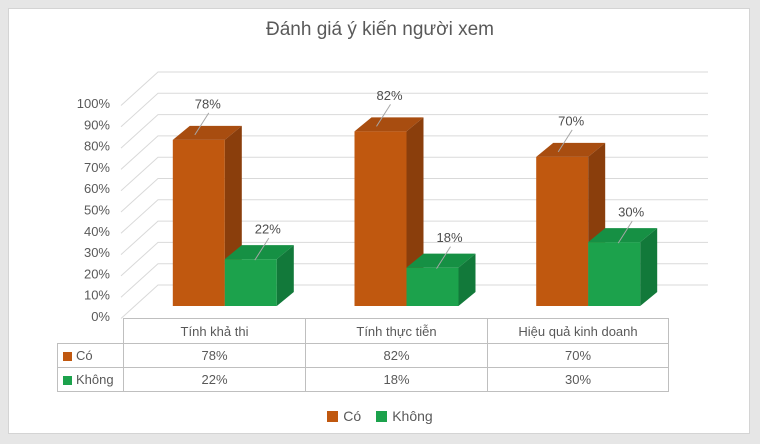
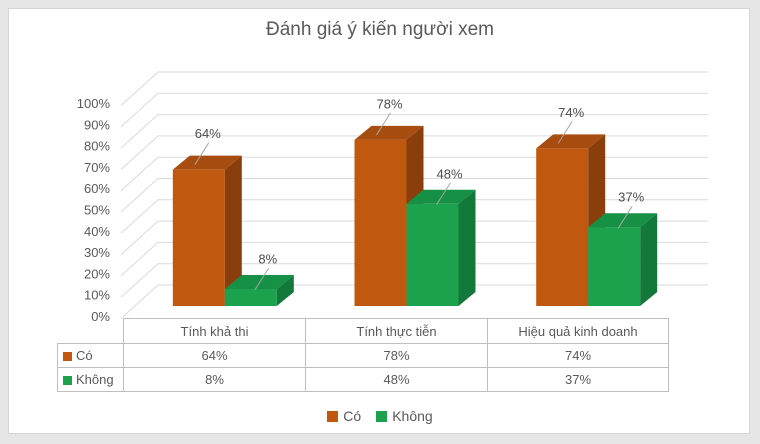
Có/Tính khả thi: 78% -> 64%
Không/Tính khả thi: 22% -> 8%
Có/Tính thực tiễn: 82% -> 78%
Không/Tính thực tiễn: 18% -> 48%
Có/Hiệu quả kinh doanh: 70% -> 74%
Không/Hiệu quả kinh doanh: 30% -> 37%
